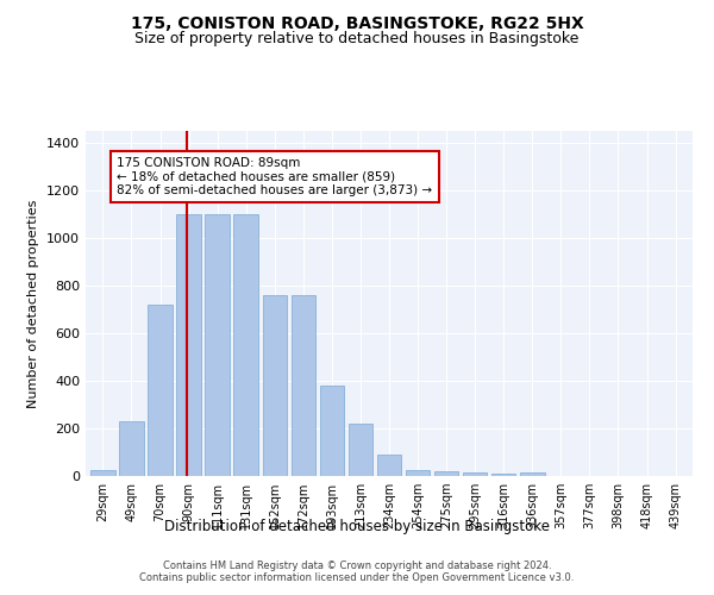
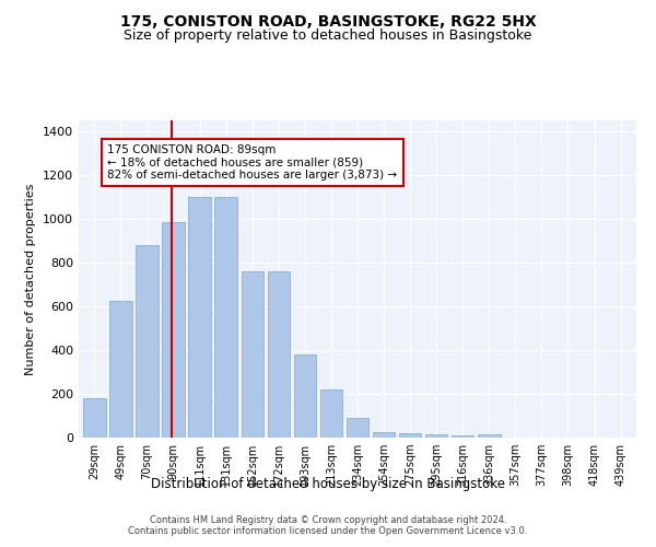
29sqm: 25 -> 180
49sqm: 230 -> 625
70sqm: 720 -> 880
90sqm: 1100 -> 985
